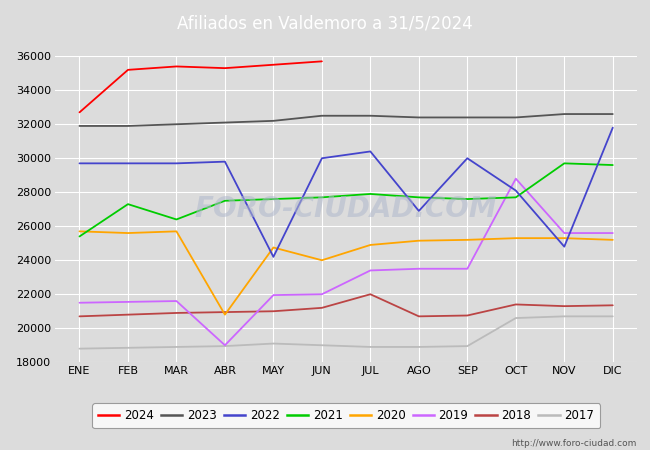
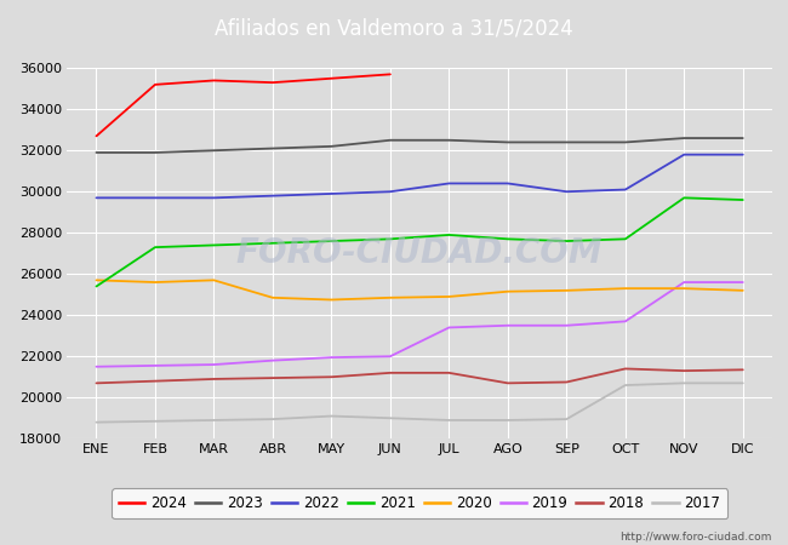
2021/MAR: 26400 -> 27400
2020/ABR: 20800 -> 24800
2019/ABR: 19000 -> 21800
2022/MAY: 24200 -> 29900
2020/JUN: 24000 -> 24800
2018/JUL: 22000 -> 21200
2022/AGO: 26900 -> 30400
2022/OCT: 28100 -> 30100
2019/OCT: 28800 -> 23700
2022/NOV: 24800 -> 31800
